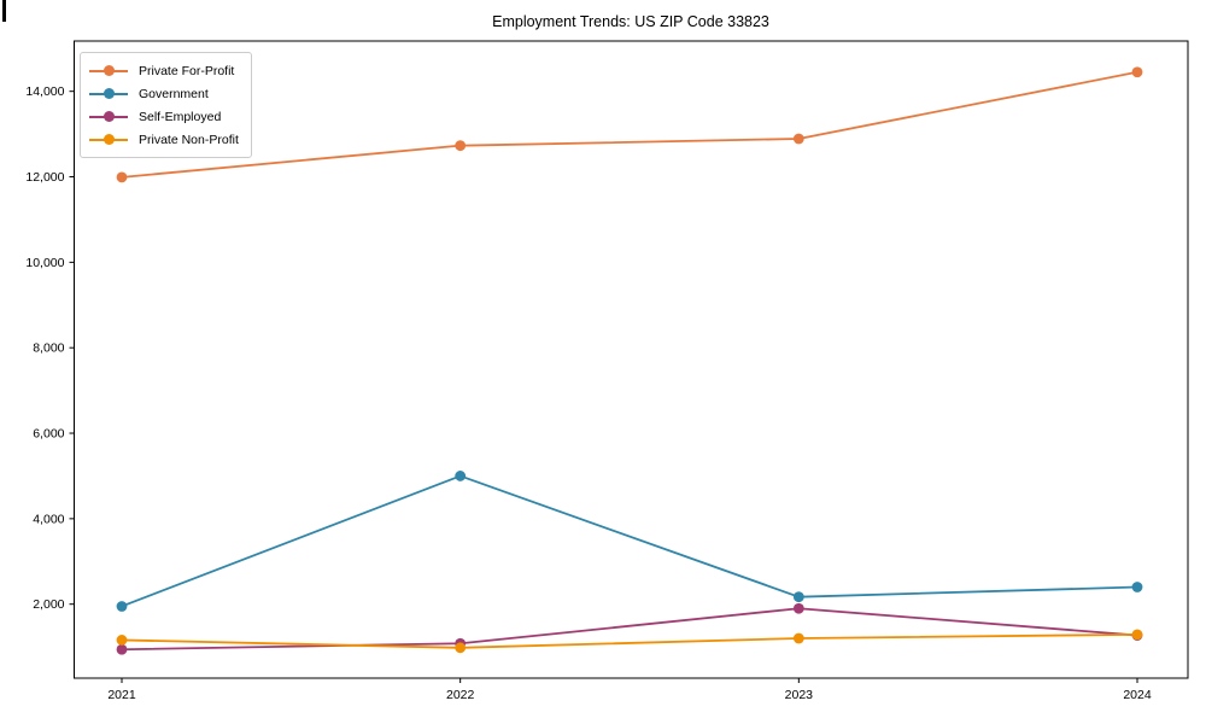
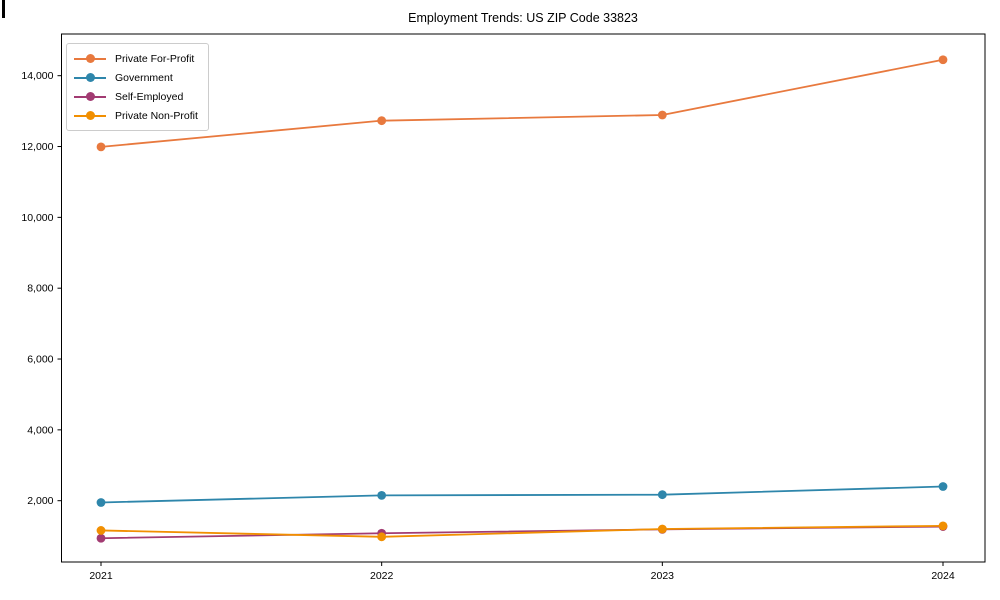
Government/2022: 5000 -> 2200
Self-Employed/2023: 1900 -> 1200
